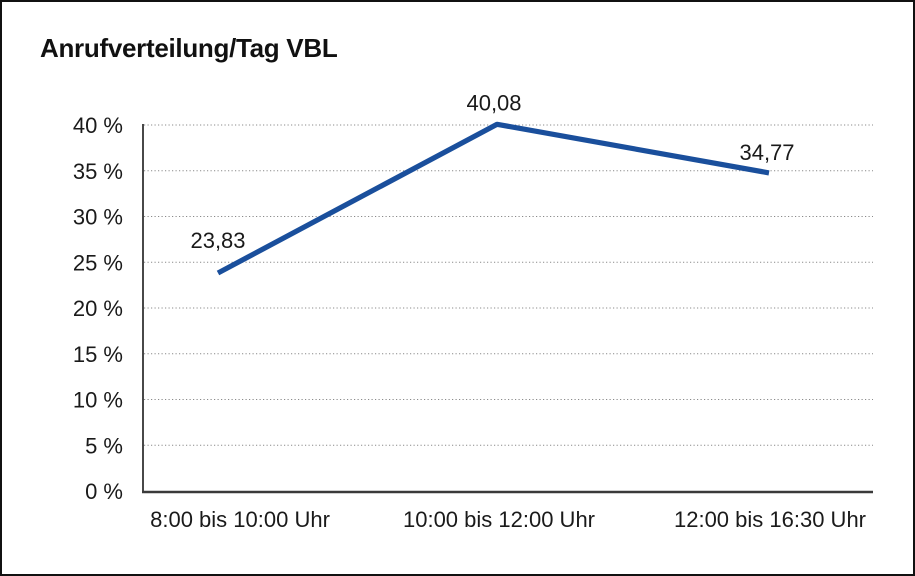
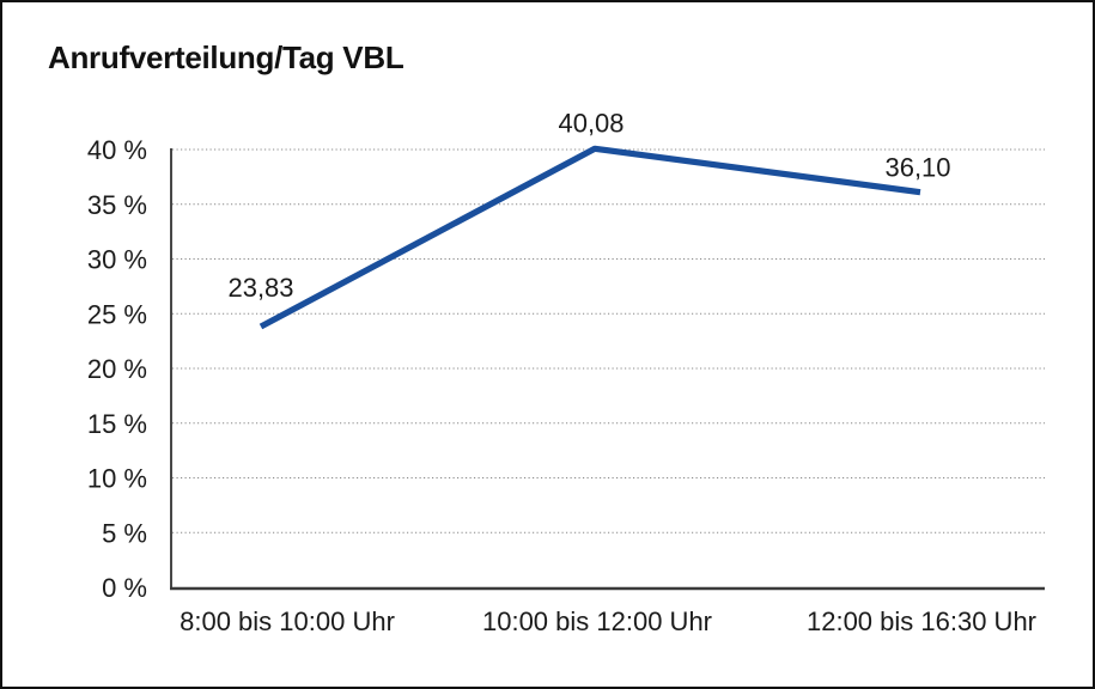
12:00 bis 16:30 Uhr: 34,77 -> 36,10
